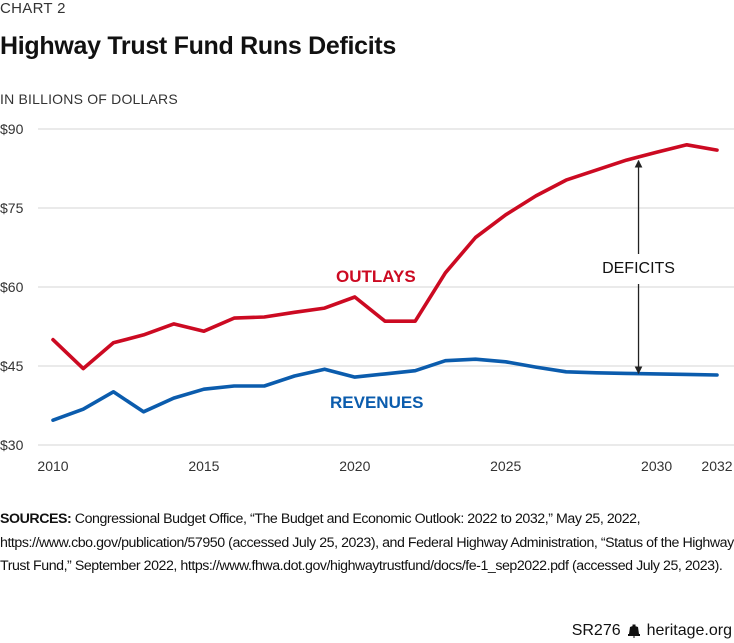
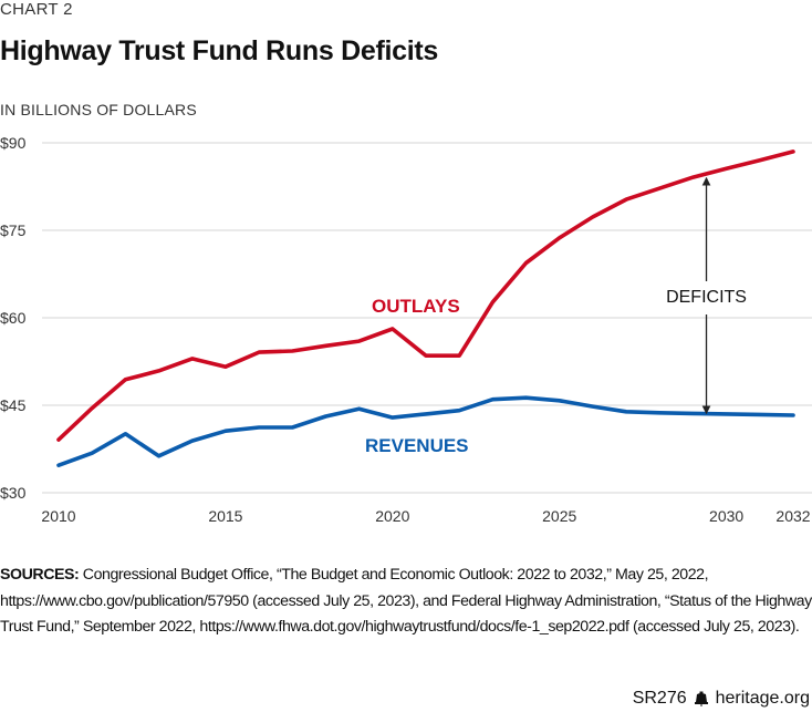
OUTLAYS/2010: $50 -> $39
OUTLAYS/2032: $86 -> $88
